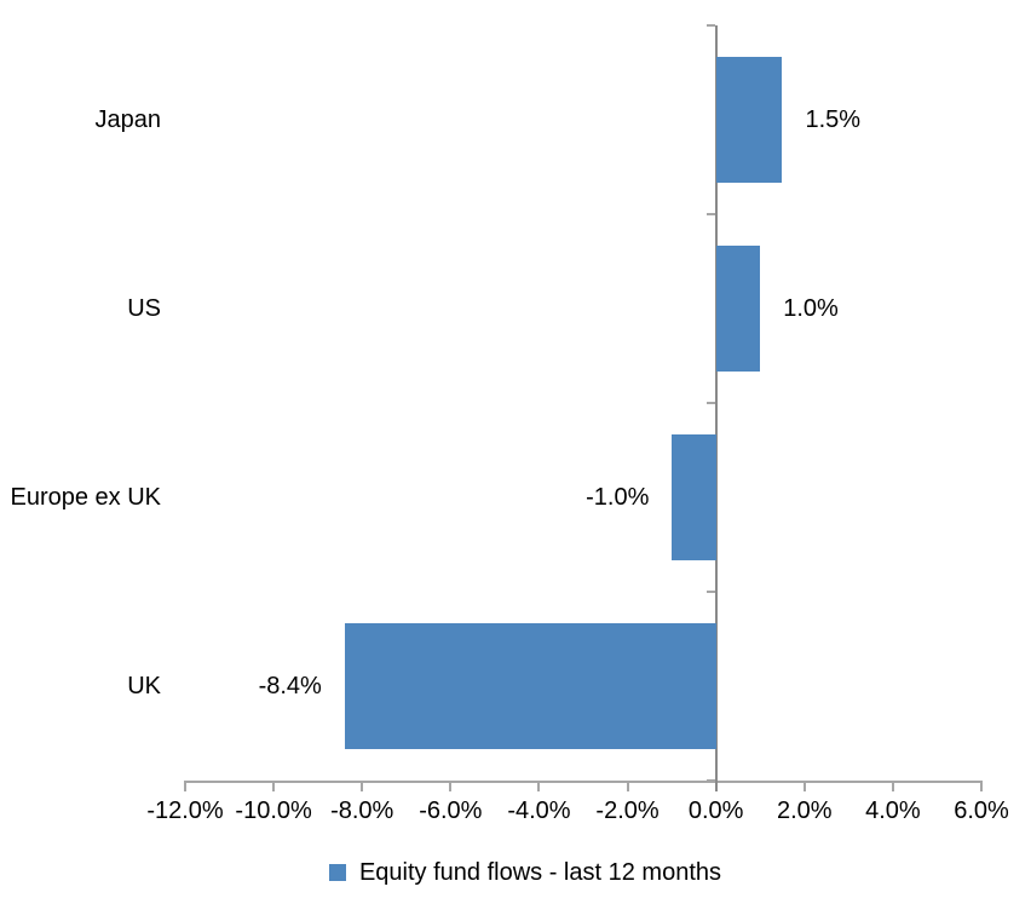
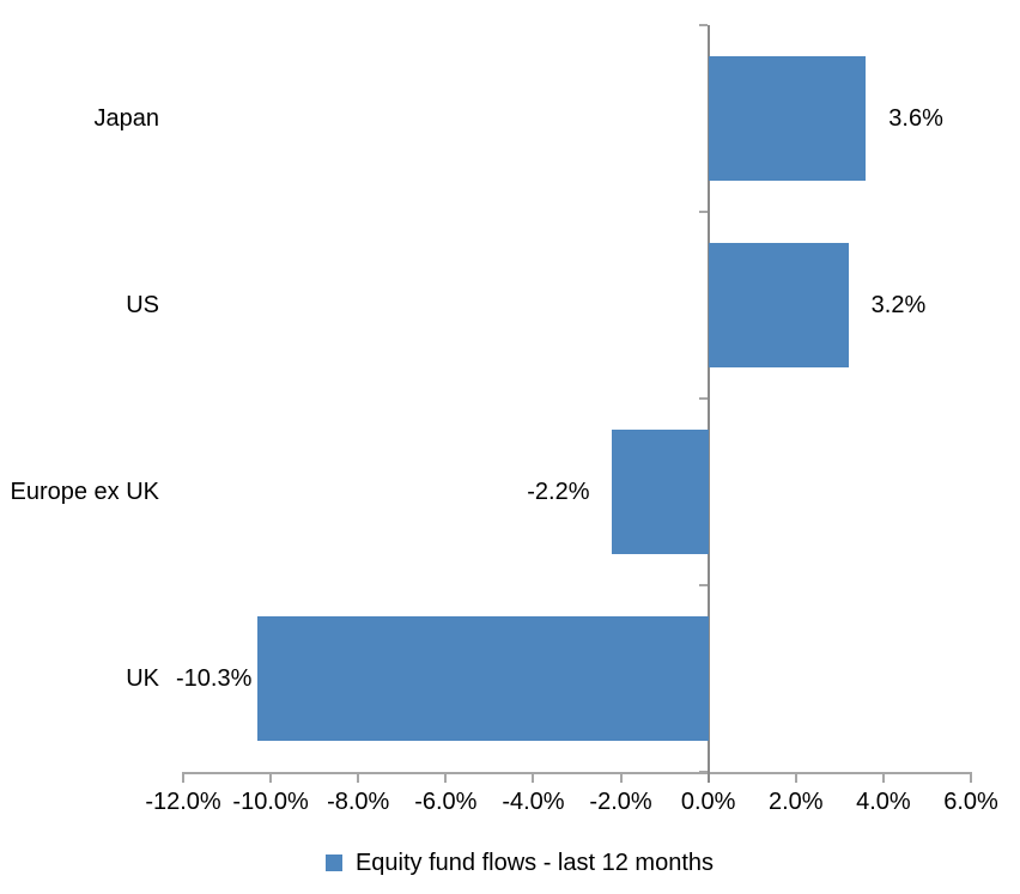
Japan: 1.5% -> 3.6%
US: 1.0% -> 3.2%
Europe ex UK: -1.0% -> -2.2%
UK: -8.4% -> -10.3%
